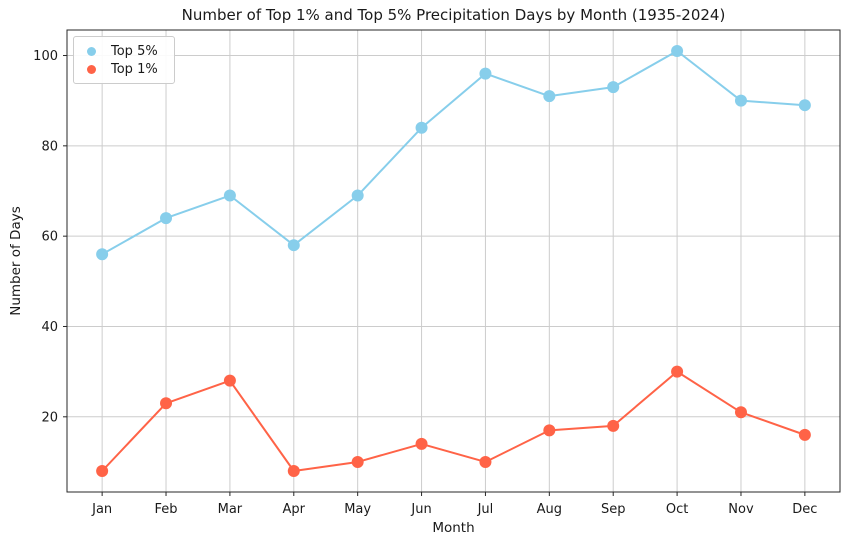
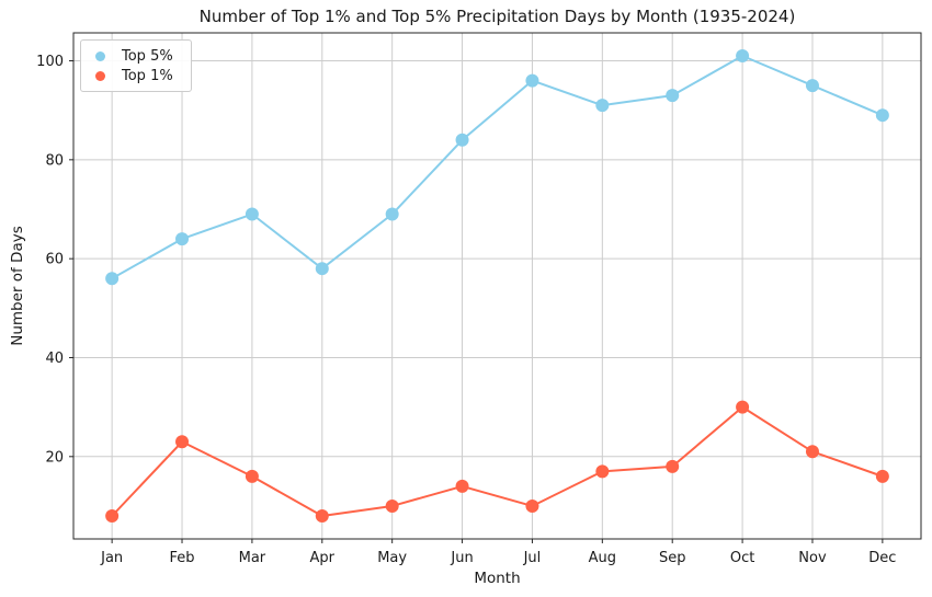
Top 1%/Mar: 28 -> 16
Top 5%/Nov: 90 -> 95
